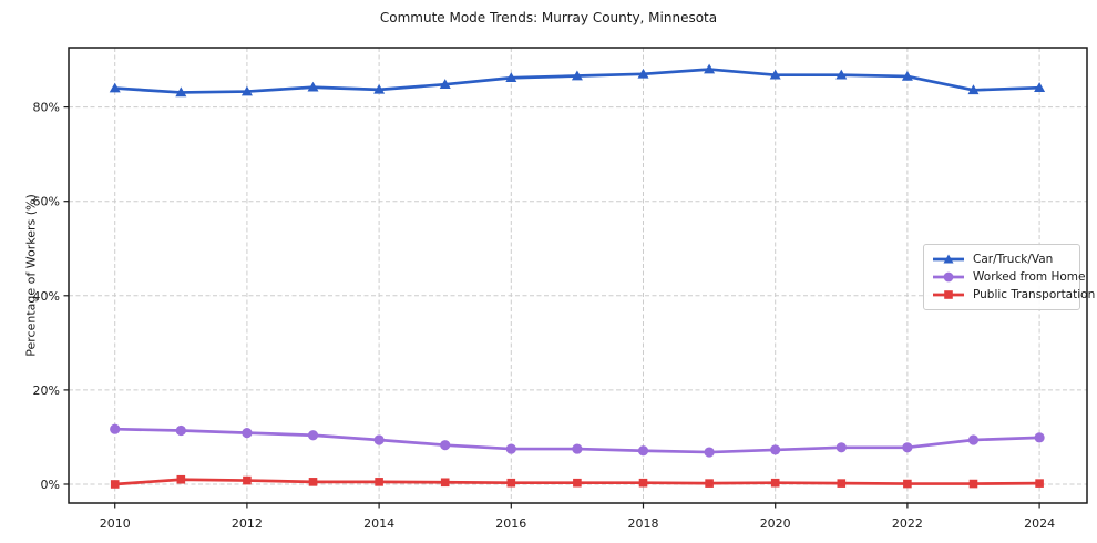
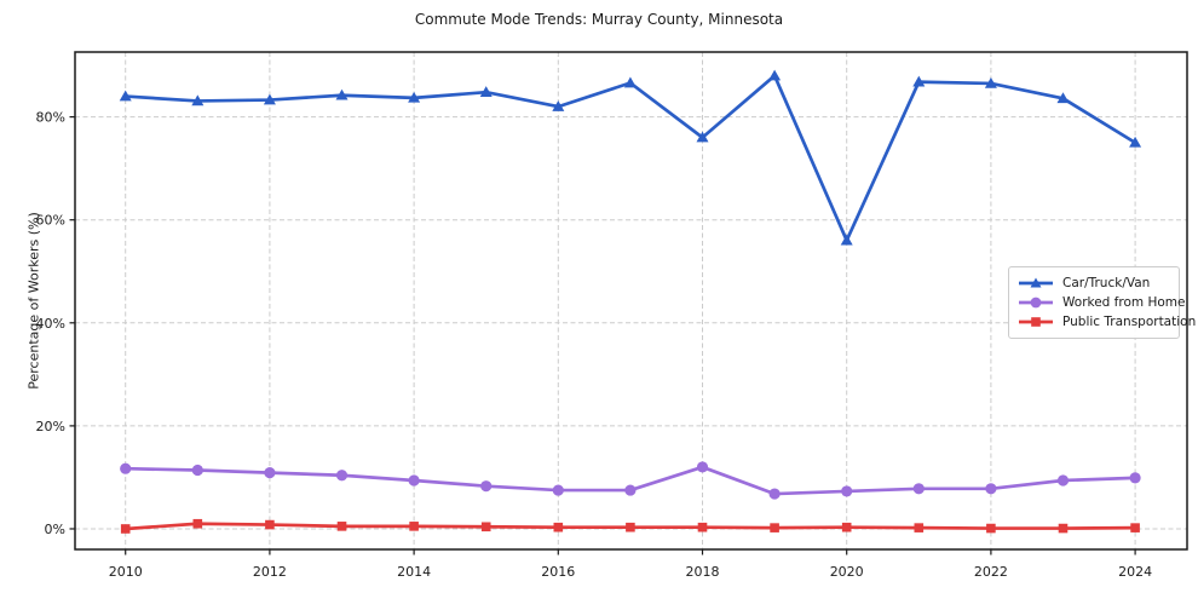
Car/Truck/Van/2016: 86% -> 82%
Car/Truck/Van/2018: 87% -> 76%
Worked from Home/2018: 7% -> 12%
Car/Truck/Van/2020: 87% -> 56%
Car/Truck/Van/2024: 84% -> 75%
